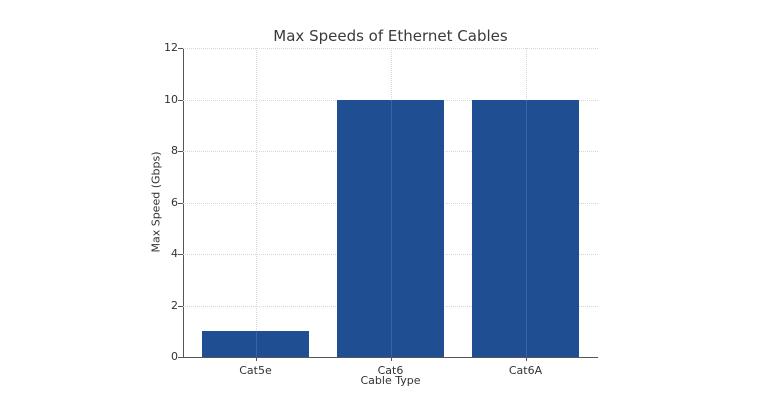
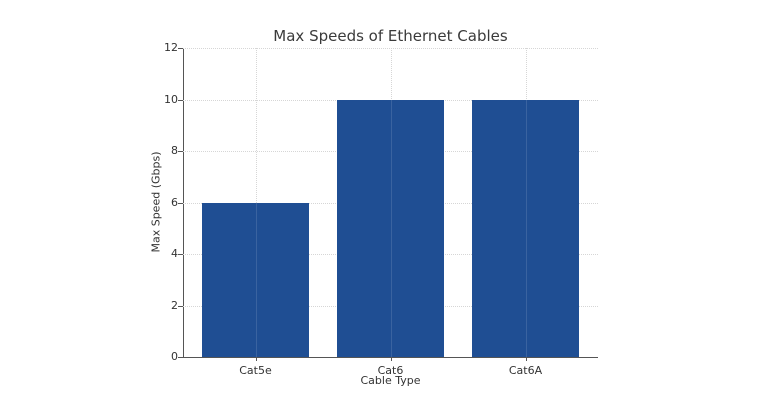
Cat5e: 1 -> 6
